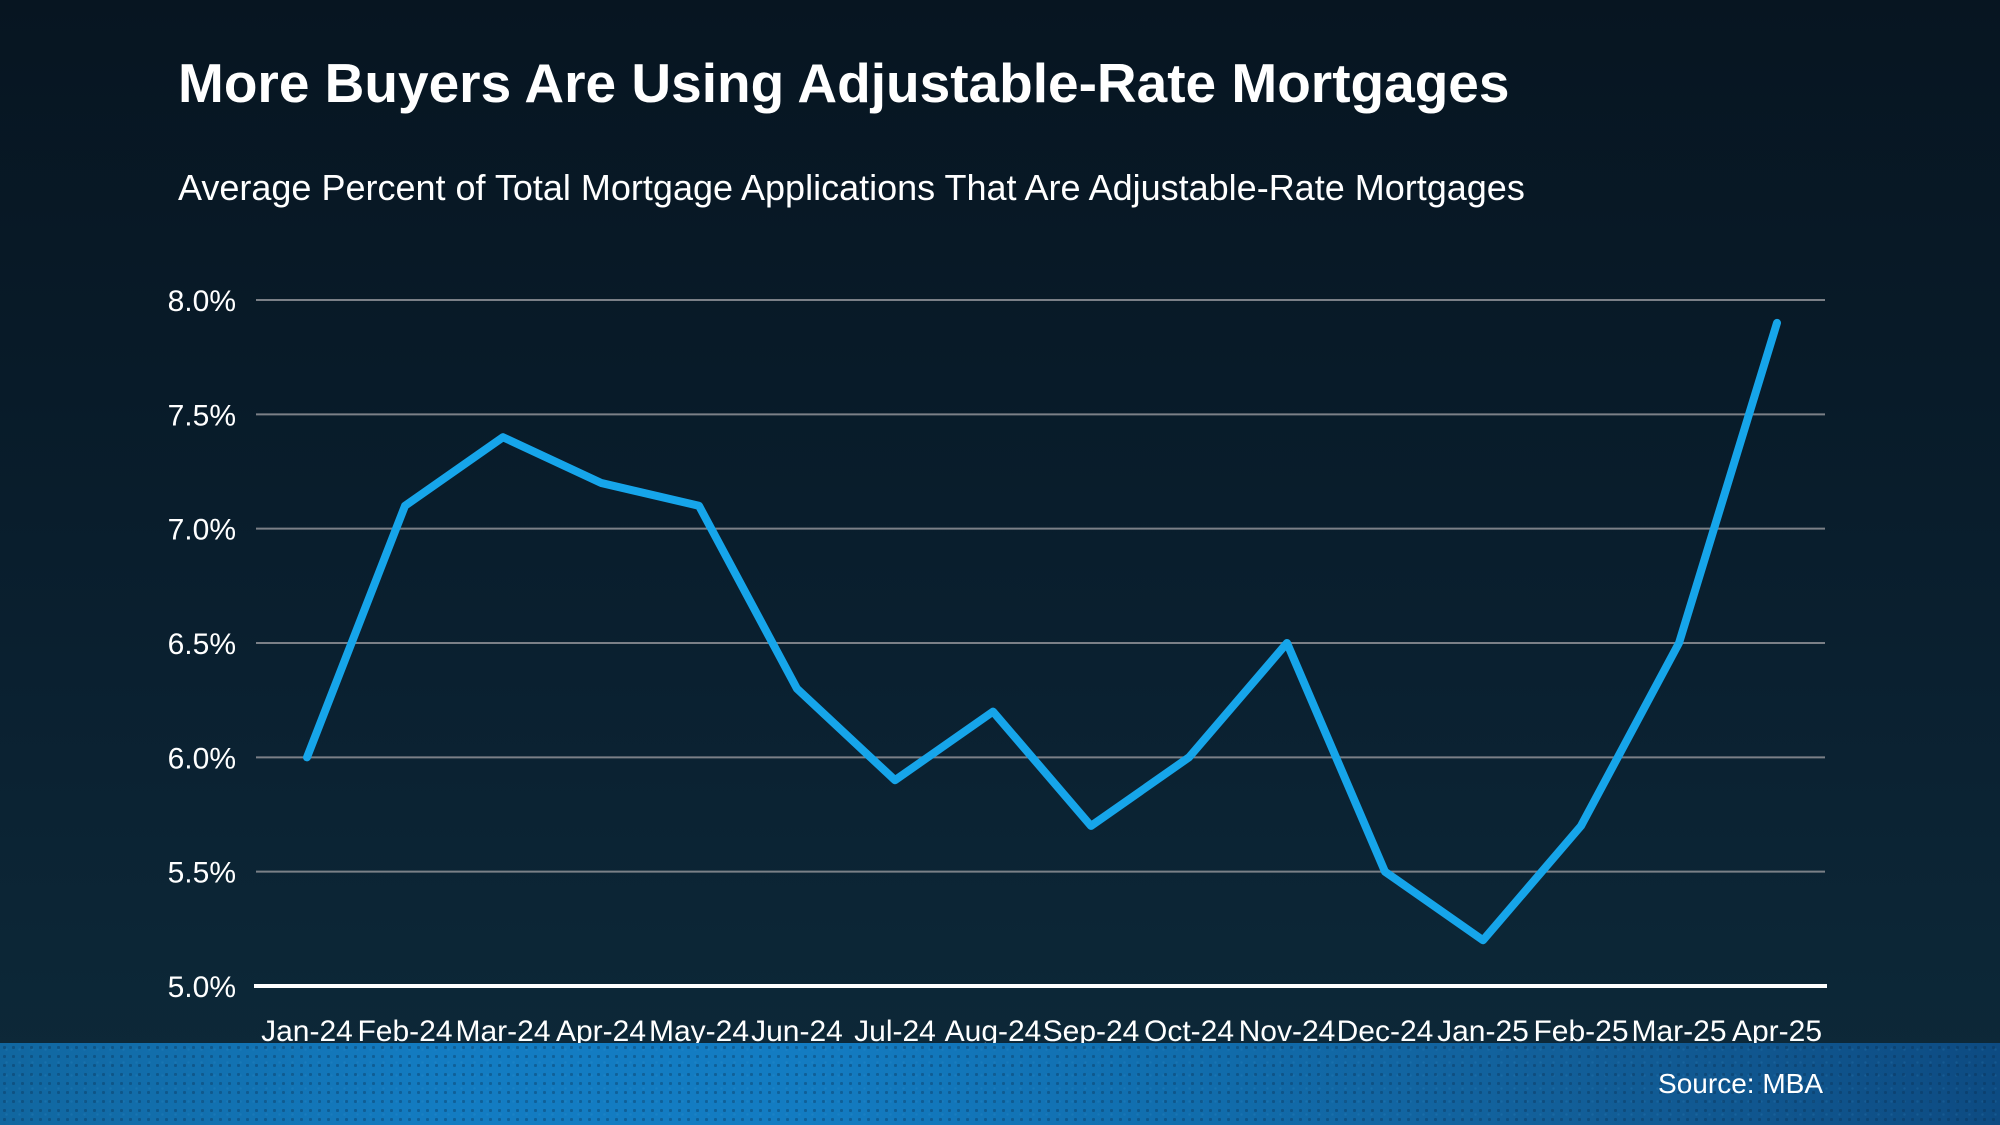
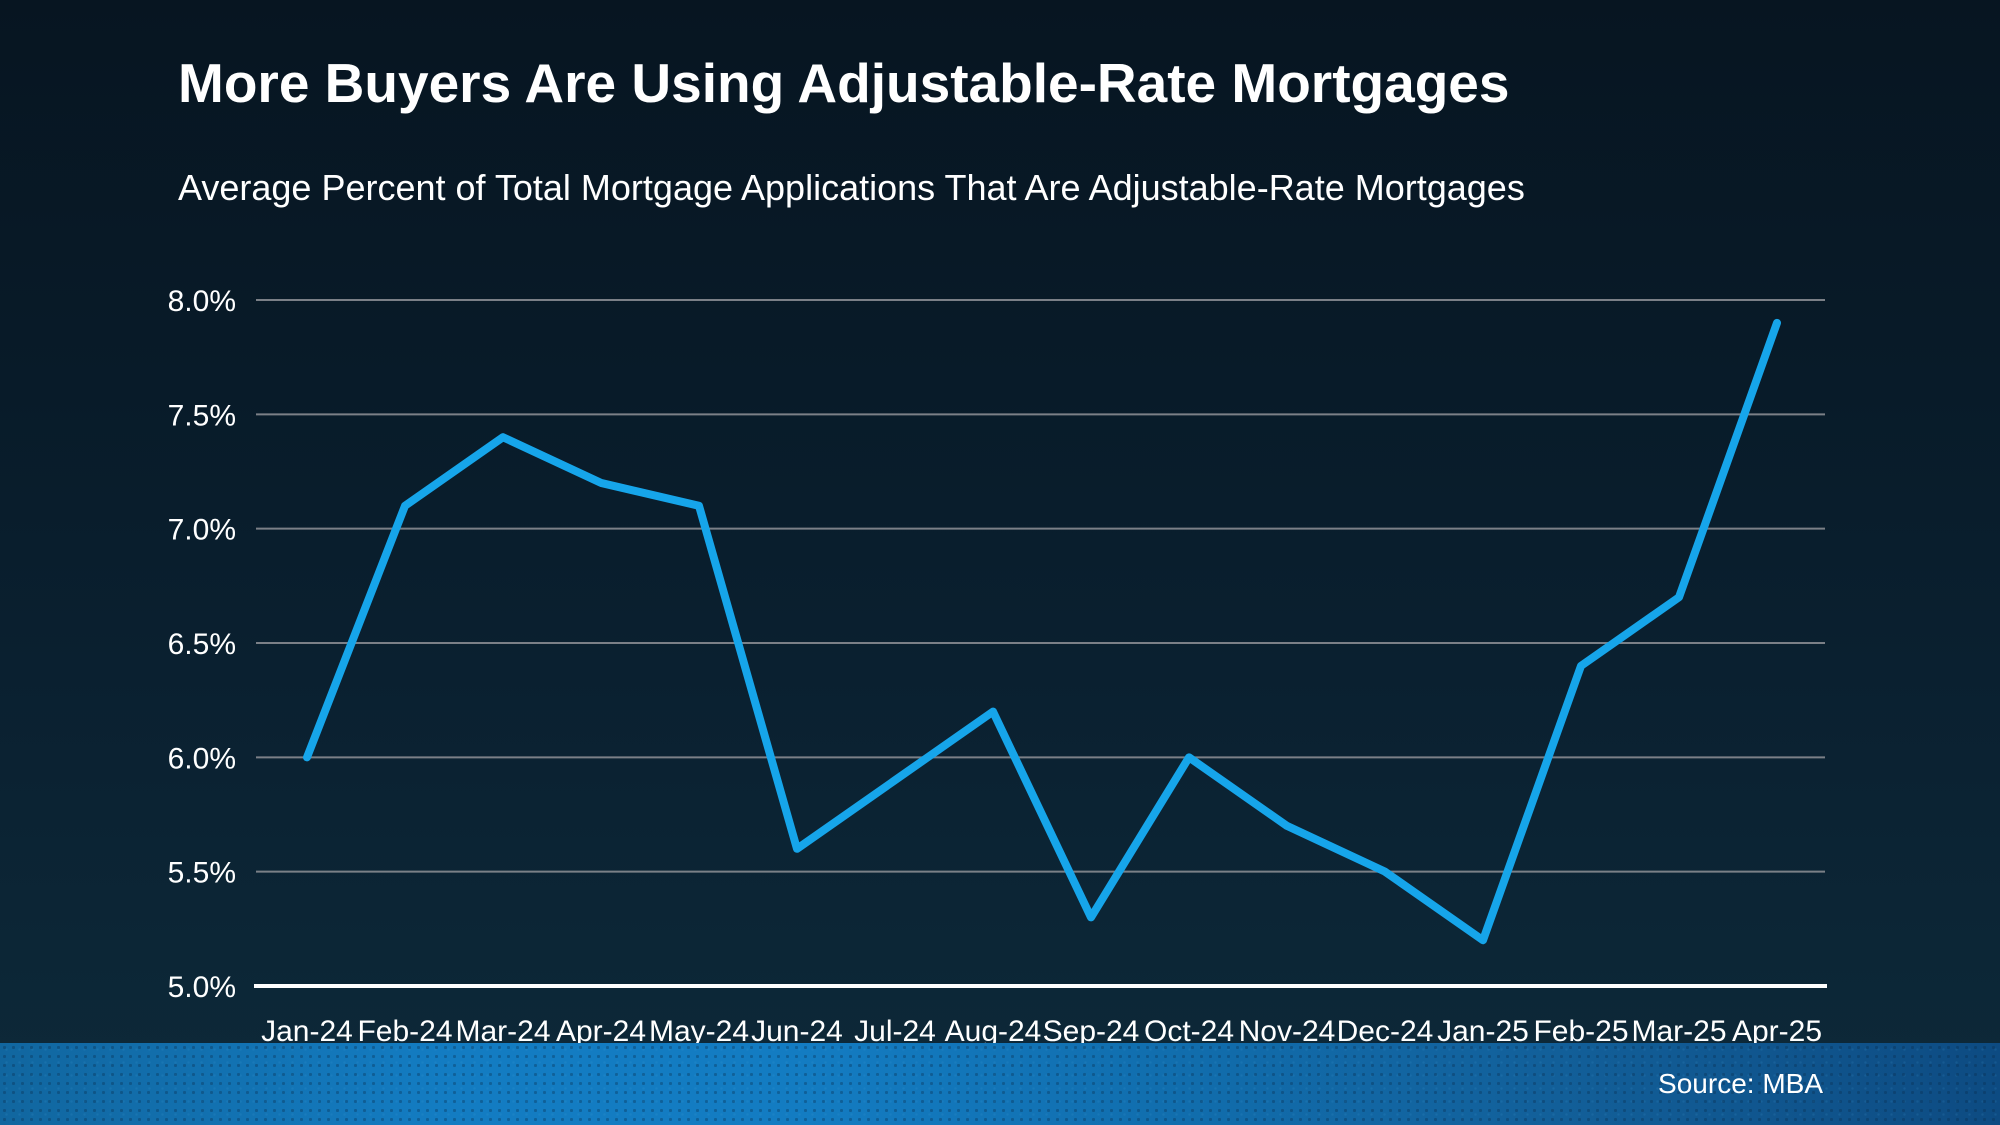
Jun-24: 6.3% -> 5.6%
Sep-24: 5.7% -> 5.3%
Nov-24: 6.5% -> 5.7%
Feb-25: 5.7% -> 6.4%
Mar-25: 6.5% -> 6.7%
